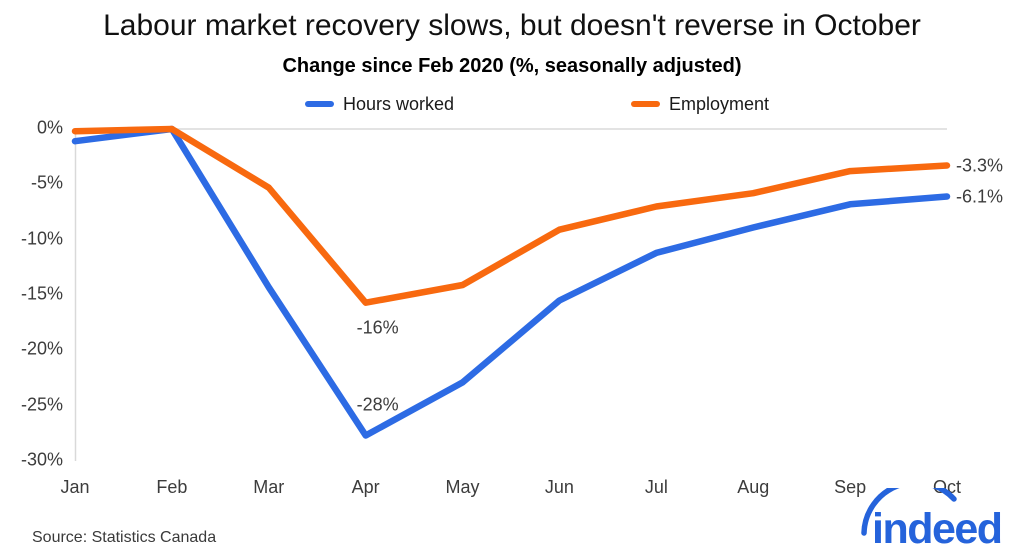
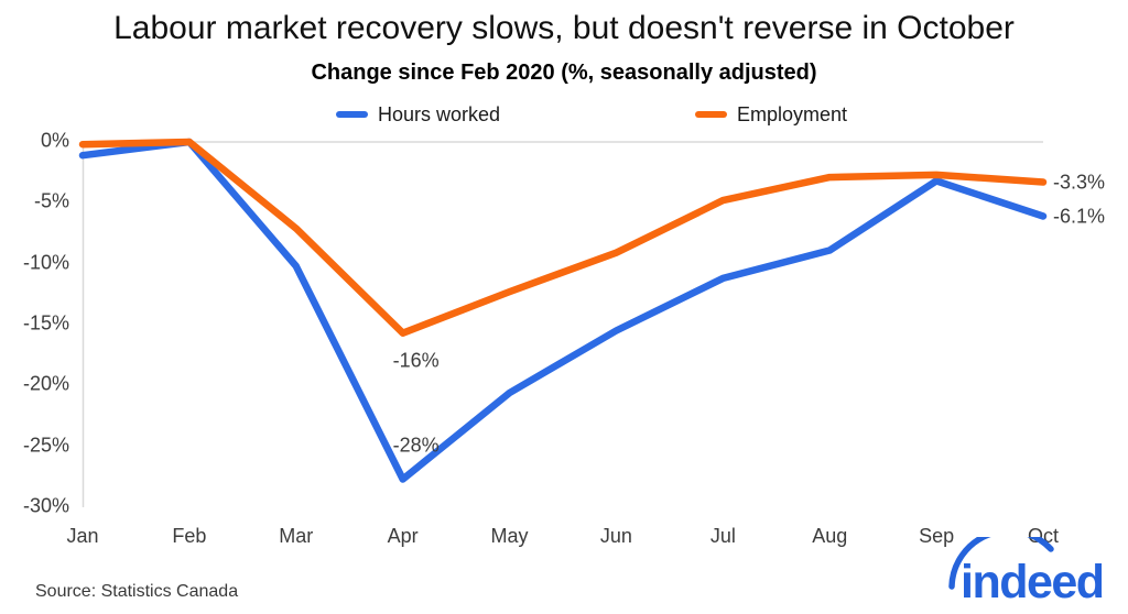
Hours worked/Mar: -14.3% -> -10.2%
Employment/Mar: -5.3% -> -7.1%
Hours worked/May: -22.9% -> -20.6%
Employment/May: -14.1% -> -12.3%
Employment/Jul: -7.0% -> -4.8%
Employment/Aug: -5.8% -> -2.9%
Hours worked/Sep: -6.8% -> -3.2%
Employment/Sep: -3.8% -> -2.7%
